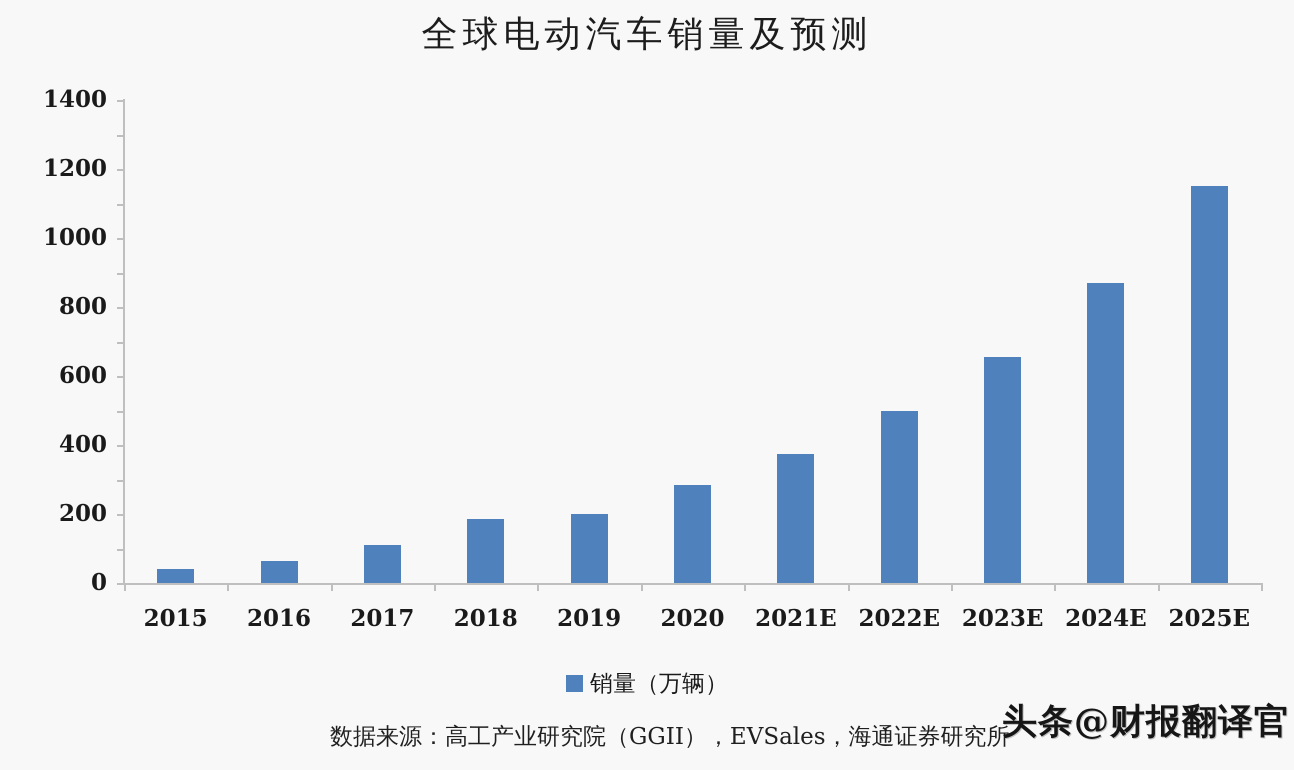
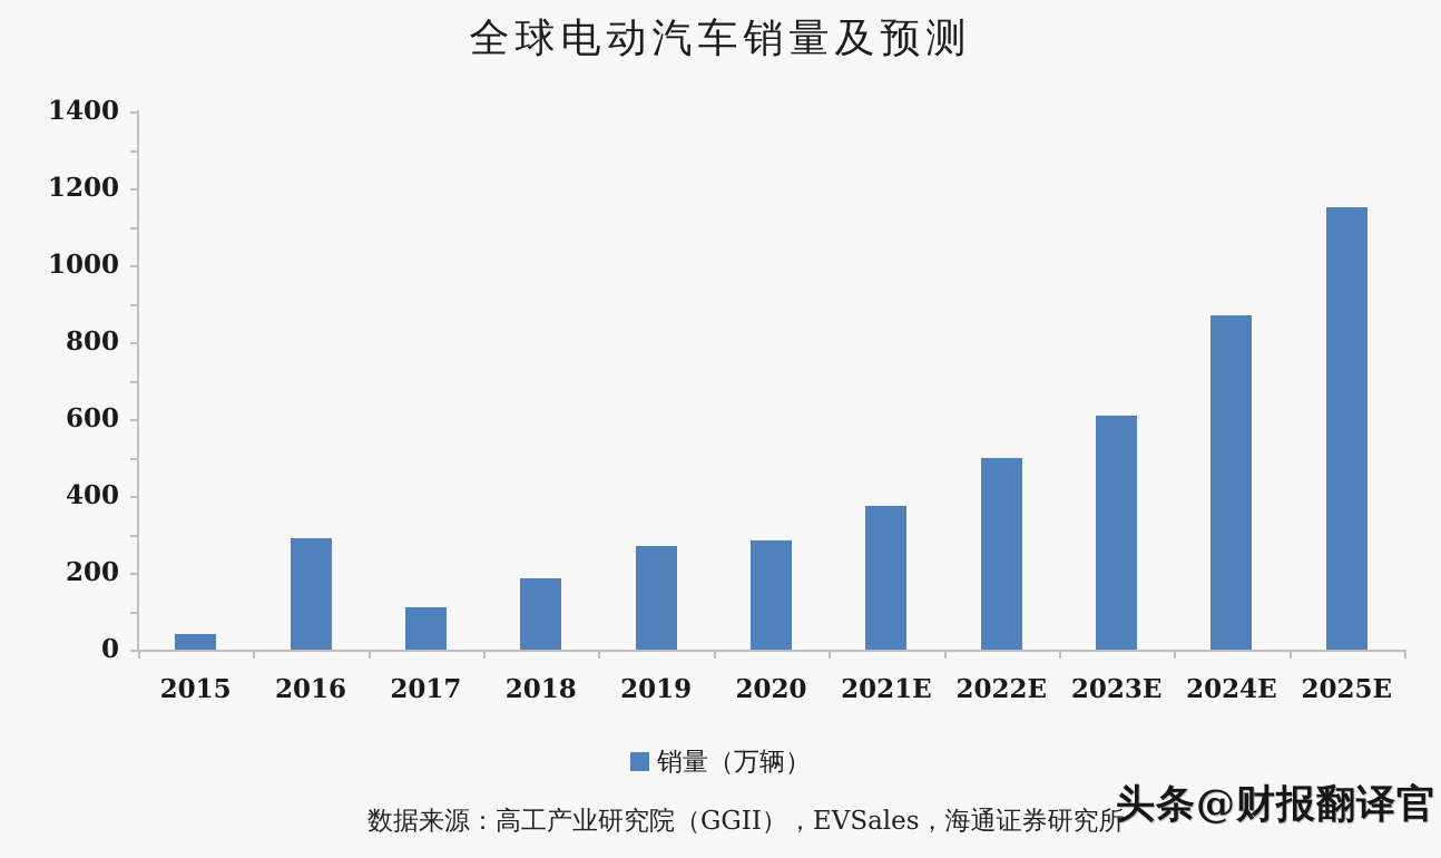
2016: 60 -> 290
2019: 200 -> 270
2023E: 660 -> 610
